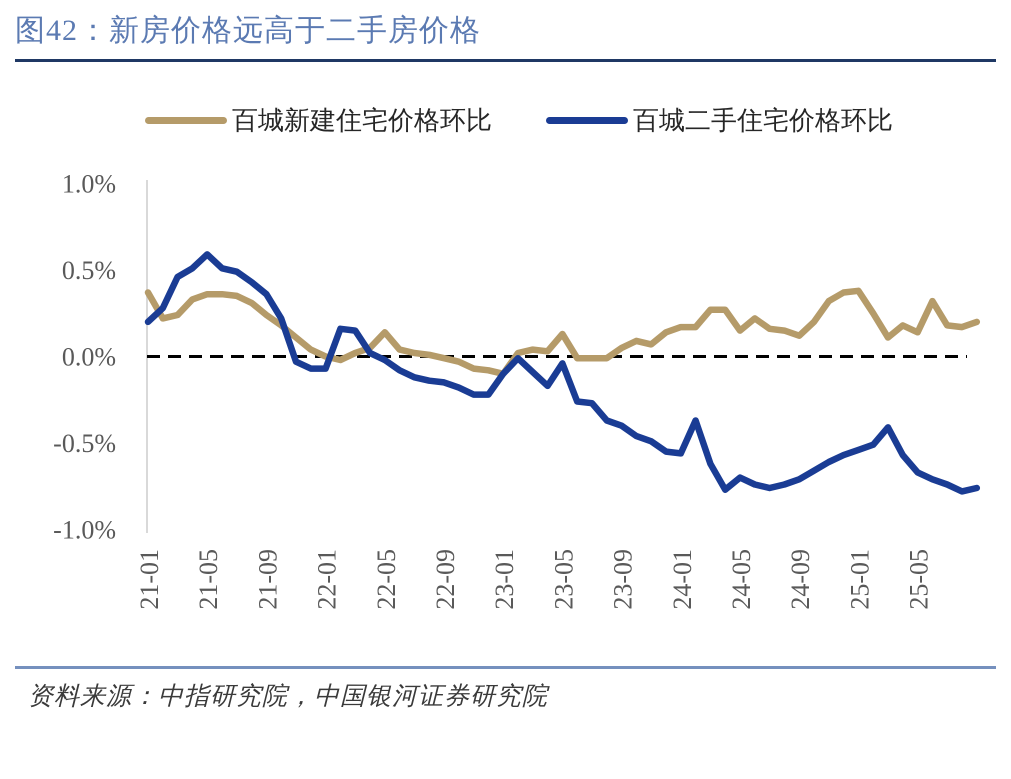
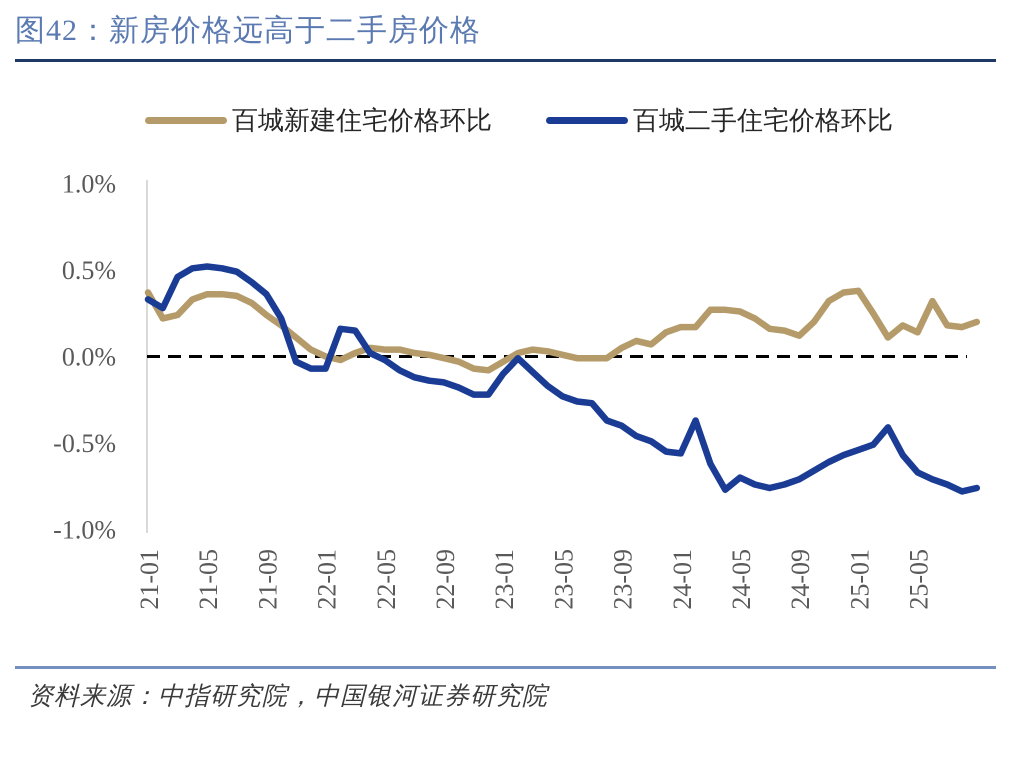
百城二手住宅价格环比/21-01: 0.20% -> 0.33%
百城二手住宅价格环比/21-05: 0.59% -> 0.52%
百城新建住宅价格环比/22-05: 0.14% -> 0.04%
百城新建住宅价格环比/23-01: -0.10% -> -0.03%
百城新建住宅价格环比/23-05: 0.13% -> 0.01%
百城二手住宅价格环比/23-05: -0.04% -> -0.23%
百城新建住宅价格环比/24-05: 0.15% -> 0.26%
